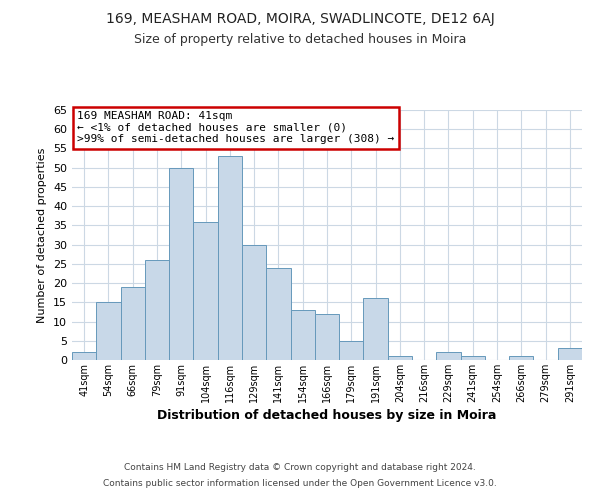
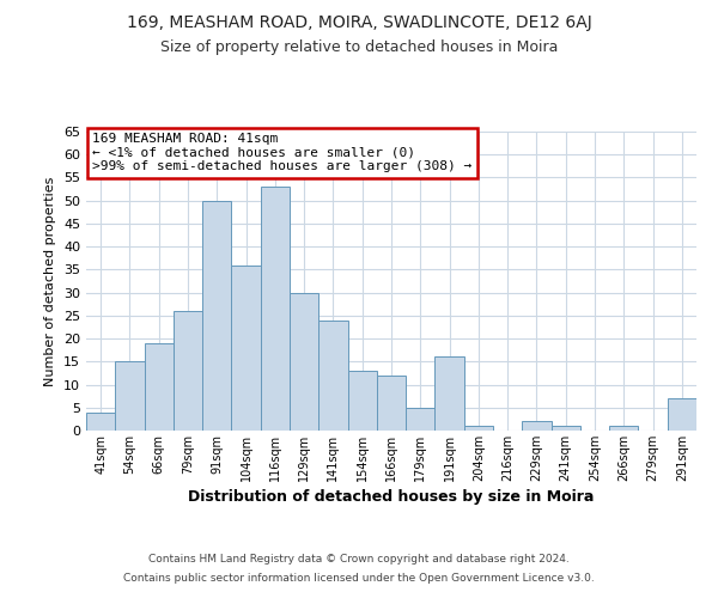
41sqm: 2 -> 4
291sqm: 3 -> 7
